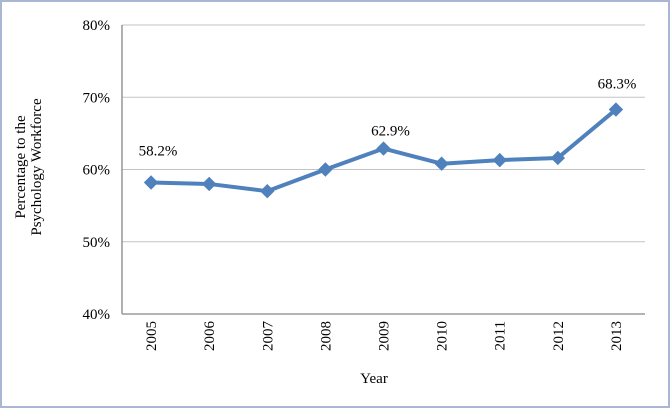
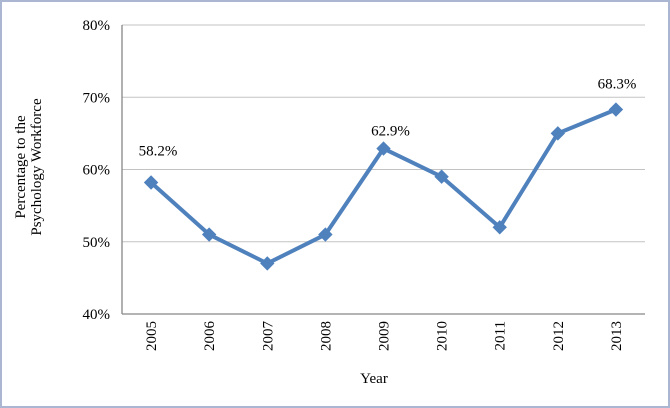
2006: 58% -> 51%
2007: 57% -> 47%
2008: 60% -> 51%
2010: 61% -> 59%
2011: 61% -> 52%
2012: 62% -> 65%
